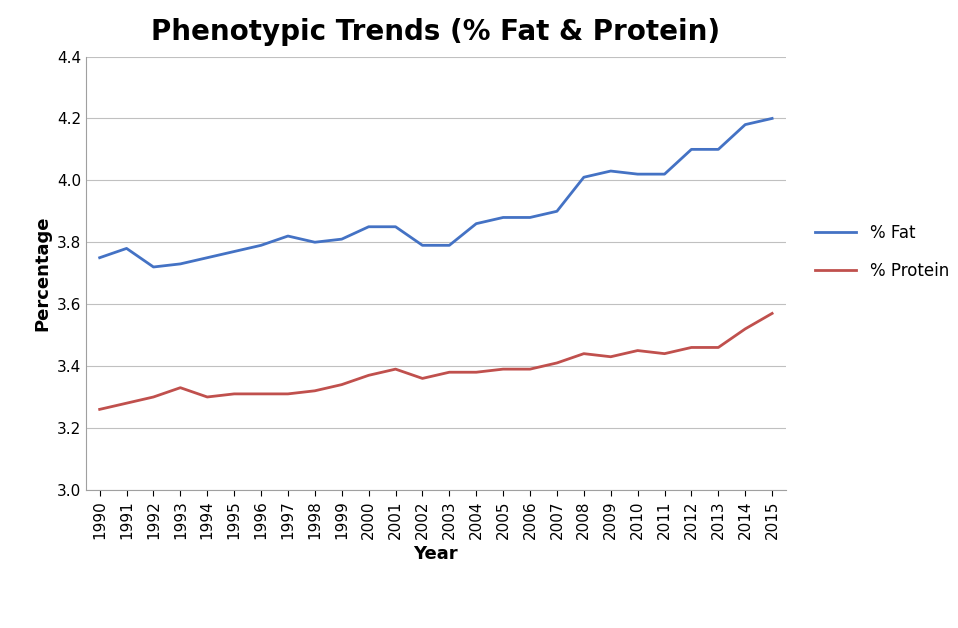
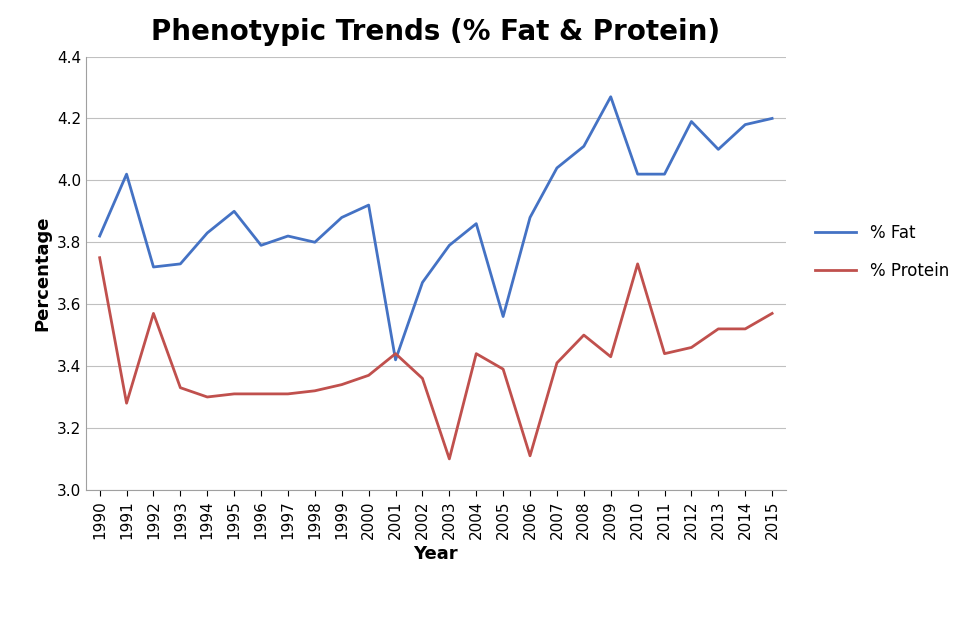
% Fat/1990: 3.75 -> 3.82
% Protein/1990: 3.26 -> 3.75
% Fat/1991: 3.78 -> 4.02
% Protein/1992: 3.30 -> 3.57
% Fat/1994: 3.75 -> 3.83
% Fat/1995: 3.77 -> 3.90
% Fat/1999: 3.81 -> 3.88
% Fat/2000: 3.85 -> 3.92
% Fat/2001: 3.85 -> 3.42
% Protein/2001: 3.39 -> 3.44
% Fat/2002: 3.79 -> 3.67
% Protein/2003: 3.38 -> 3.10
% Protein/2004: 3.38 -> 3.44
% Fat/2005: 3.88 -> 3.56
% Protein/2006: 3.39 -> 3.11
% Fat/2007: 3.90 -> 4.04
% Fat/2008: 4.01 -> 4.11
% Protein/2008: 3.44 -> 3.50
% Fat/2009: 4.03 -> 4.27
% Protein/2010: 3.45 -> 3.73
% Fat/2012: 4.10 -> 4.19
% Protein/2013: 3.46 -> 3.52
